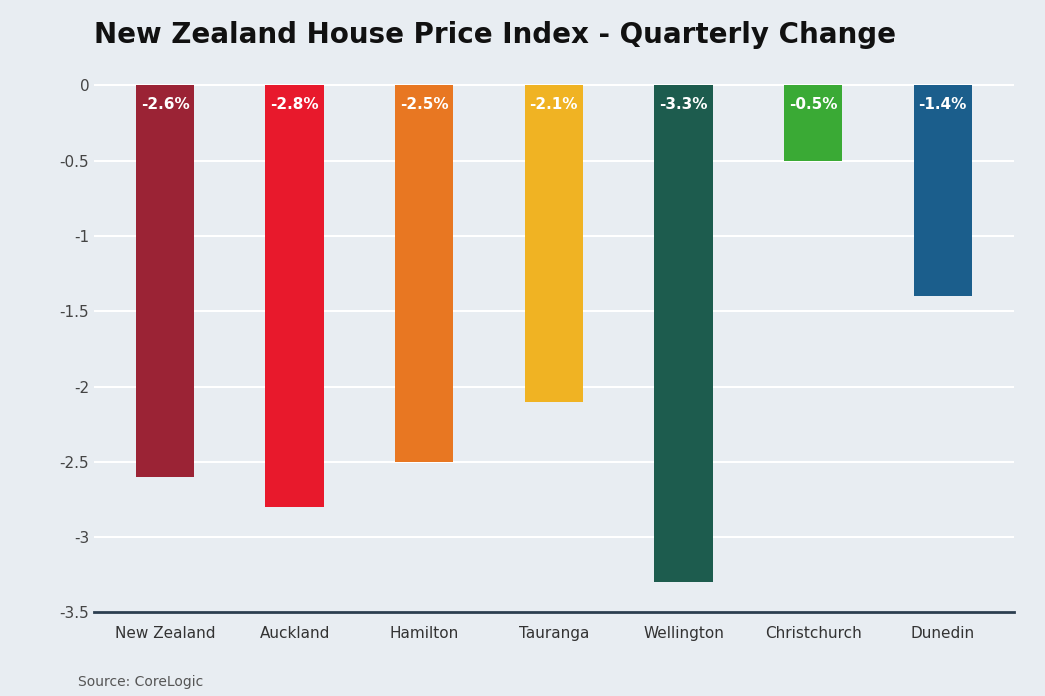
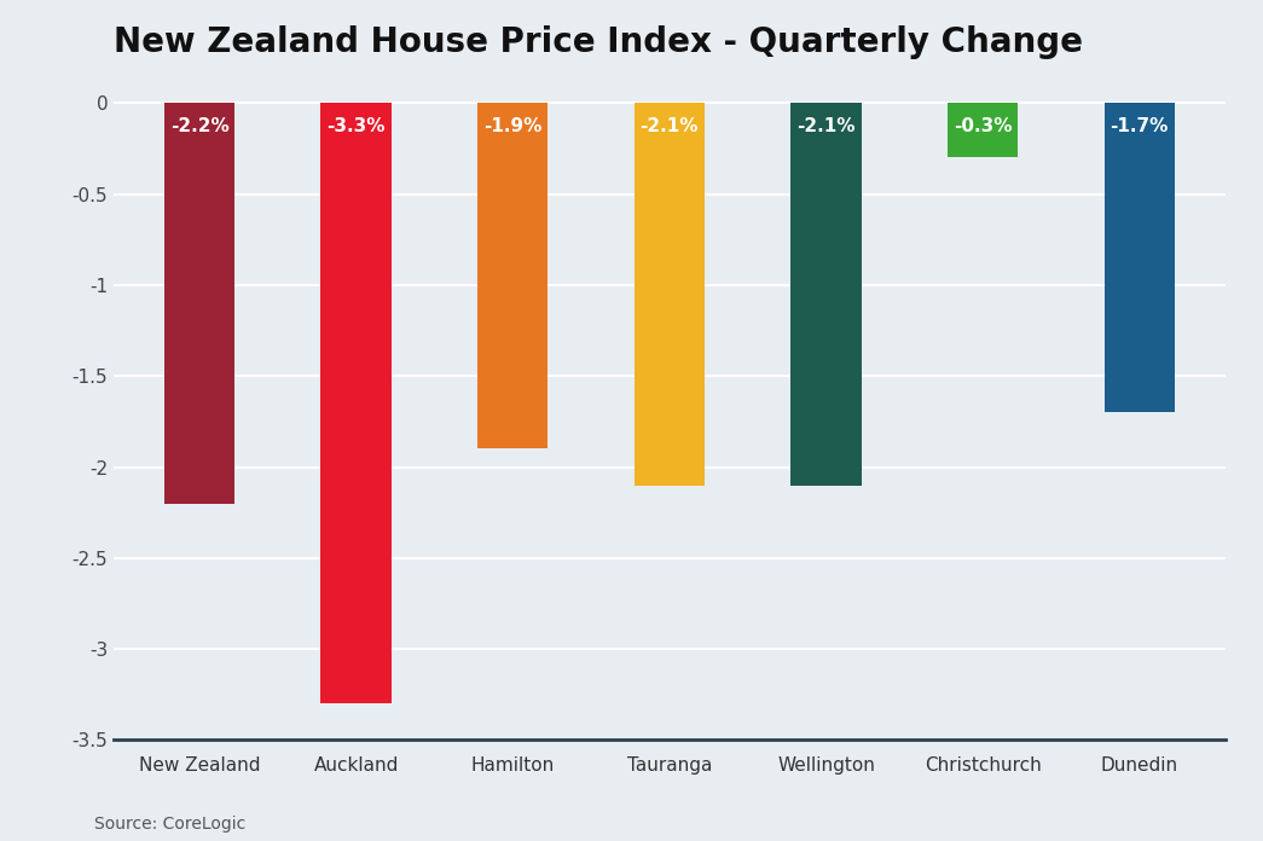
New Zealand: -2.6% -> -2.2%
Auckland: -2.8% -> -3.3%
Hamilton: -2.5% -> -1.9%
Wellington: -3.3% -> -2.1%
Christchurch: -0.5% -> -0.3%
Dunedin: -1.4% -> -1.7%
